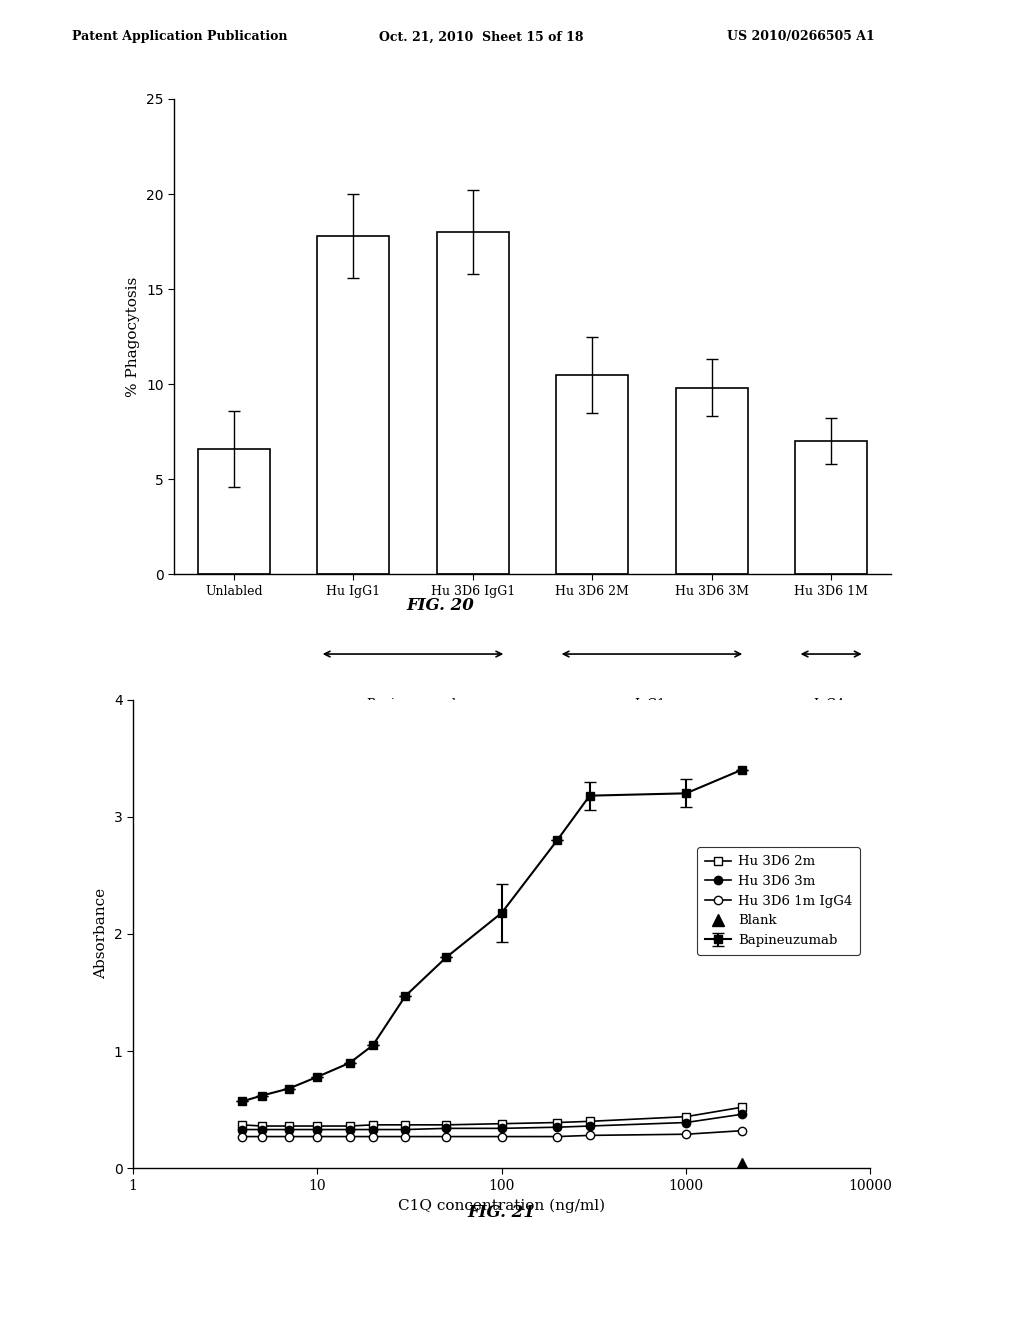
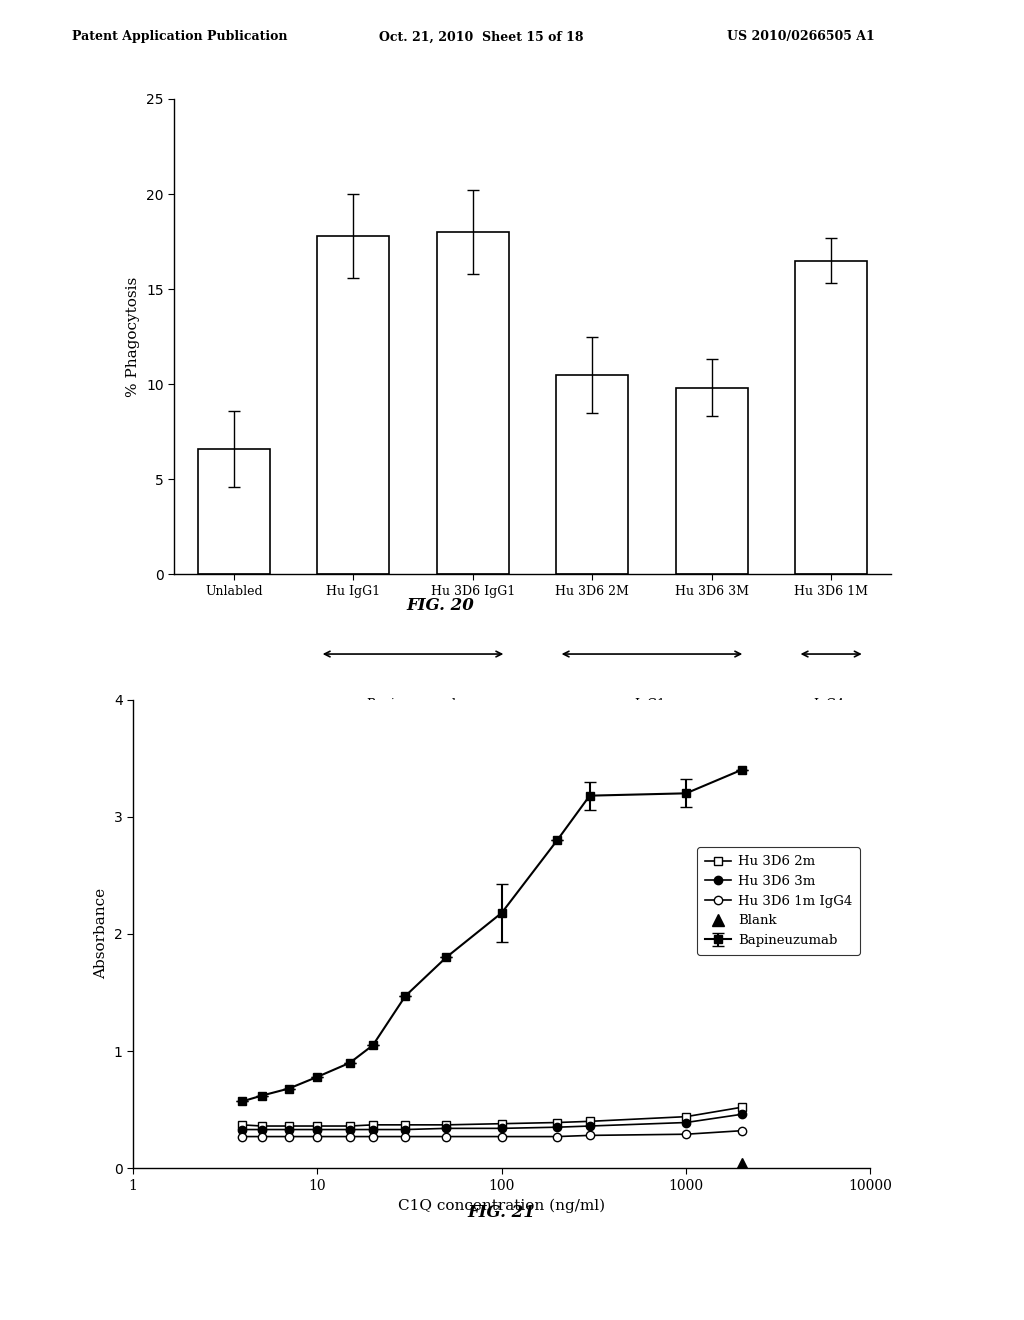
Hu 3D6 1M: 7.0 -> 16.5
